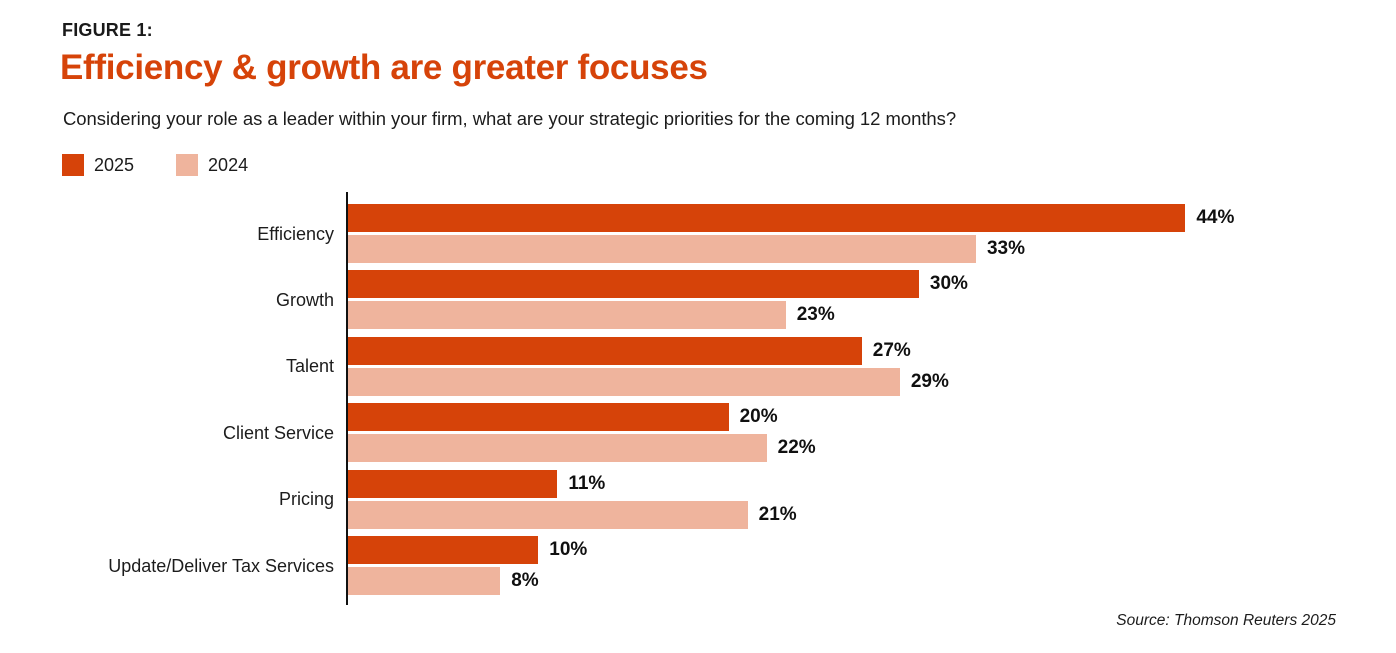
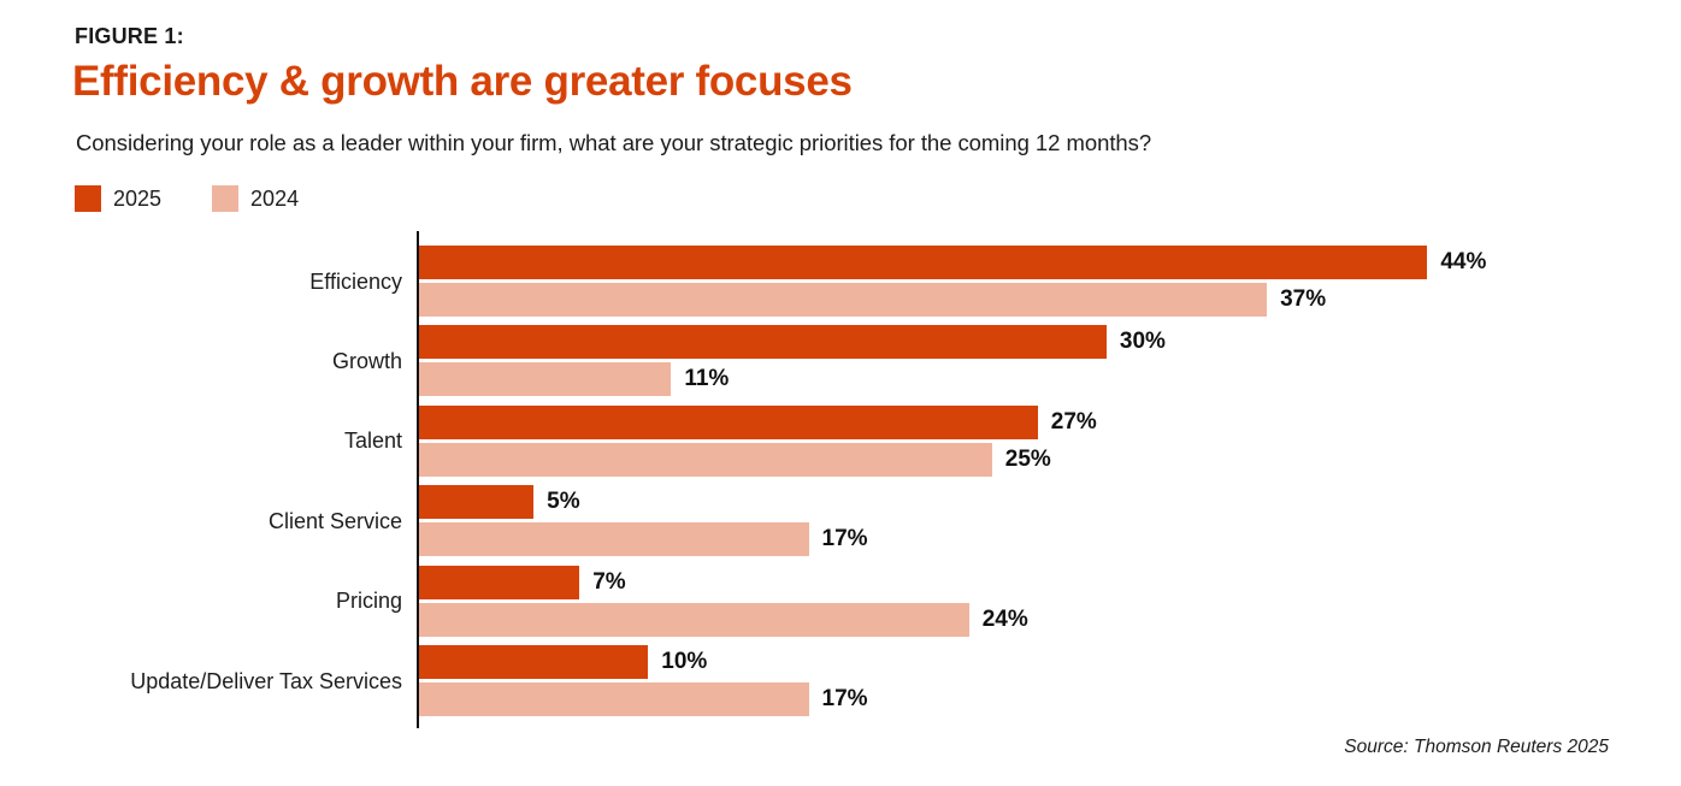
2024/Efficiency: 33% -> 37%
2024/Growth: 23% -> 11%
2024/Talent: 29% -> 25%
2025/Client Service: 20% -> 5%
2024/Client Service: 22% -> 17%
2025/Pricing: 11% -> 7%
2024/Pricing: 21% -> 24%
2024/Update/Deliver Tax Services: 8% -> 17%
